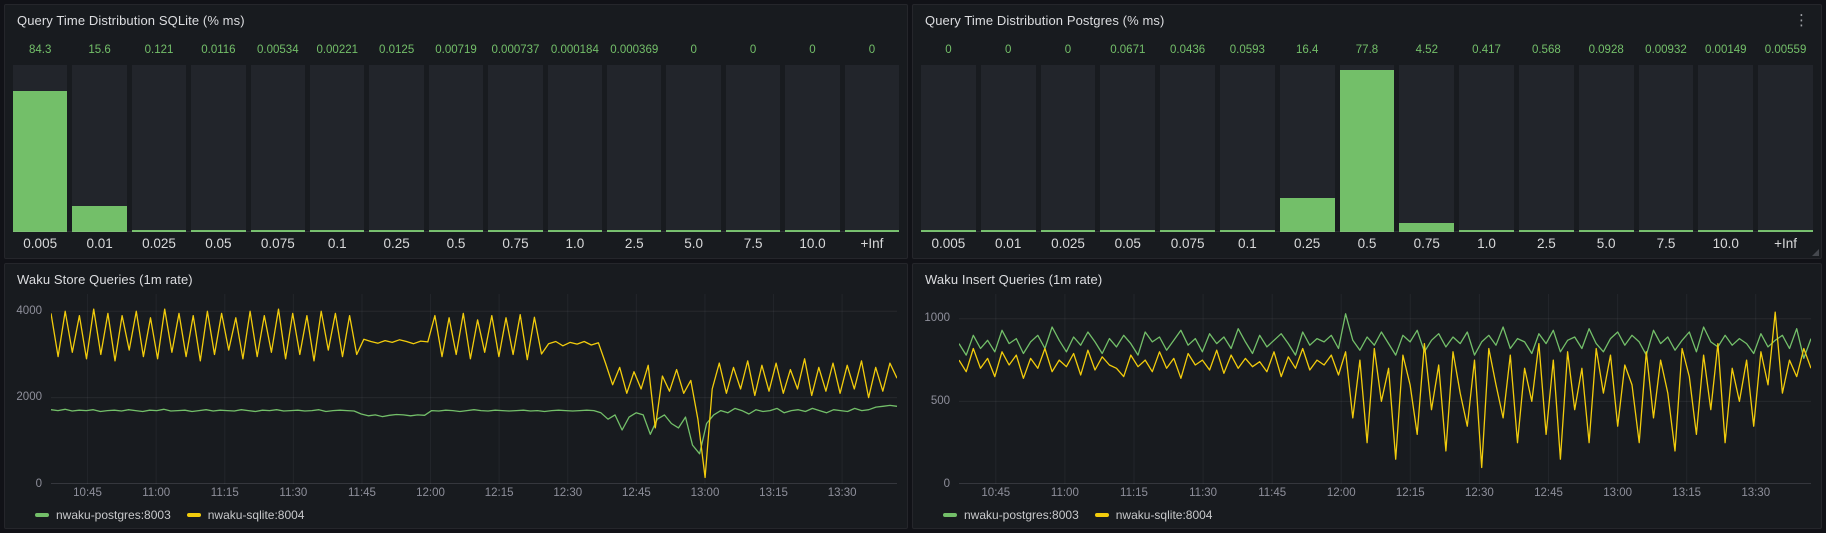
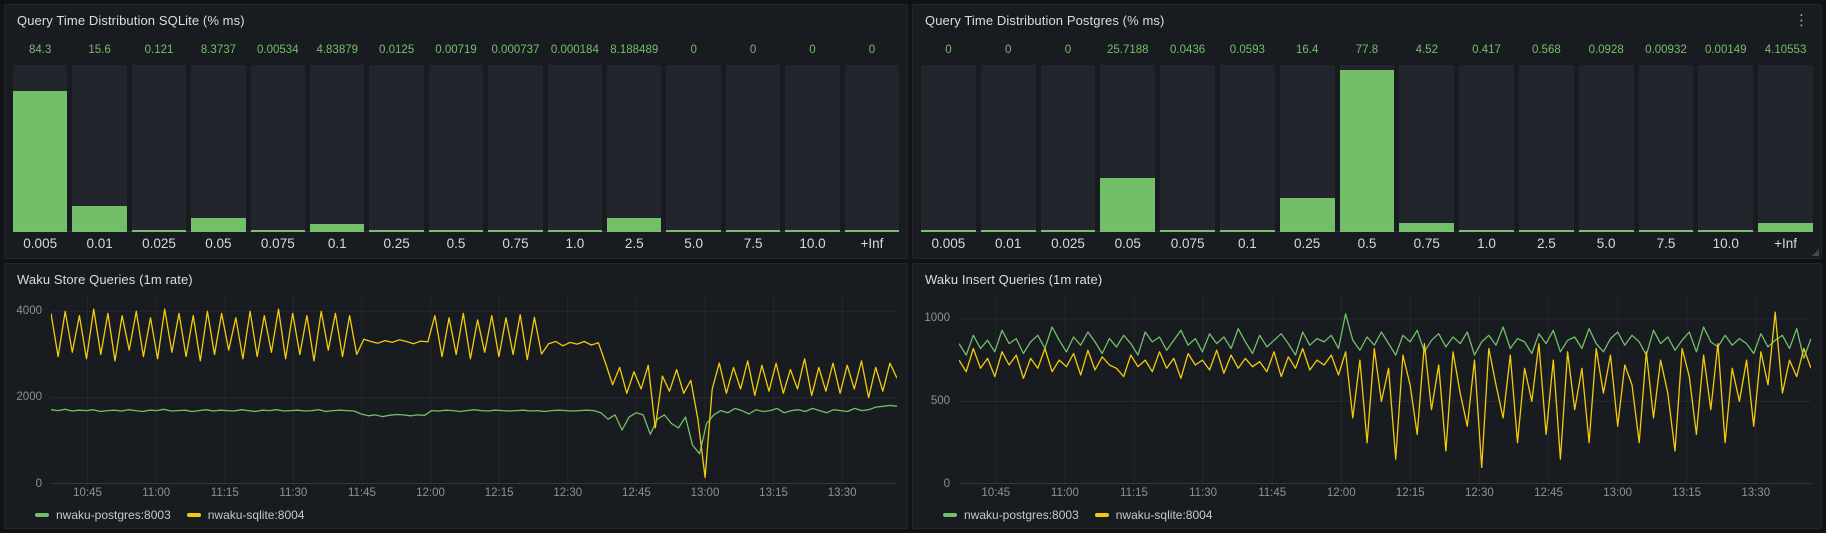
Query Time Distribution SQLite (% ms)/0.05: 0.0116 -> 8.3737
Query Time Distribution SQLite (% ms)/0.1: 0.00221 -> 4.83879
Query Time Distribution SQLite (% ms)/2.5: 0.000369 -> 8.188489
Query Time Distribution Postgres (% ms)/0.05: 0.0671 -> 25.7188
Query Time Distribution Postgres (% ms)/+Inf: 0.00559 -> 4.10553
